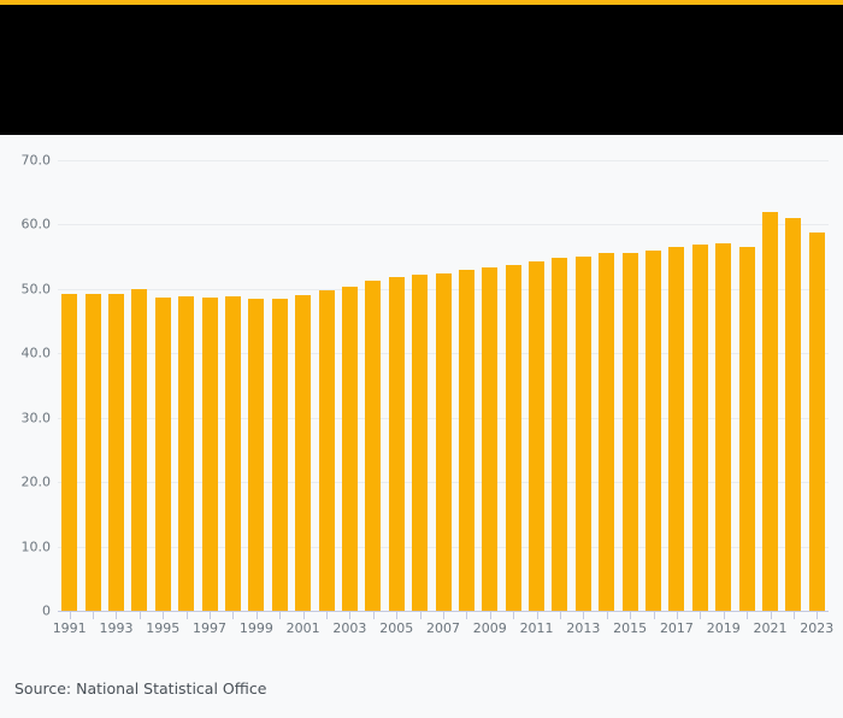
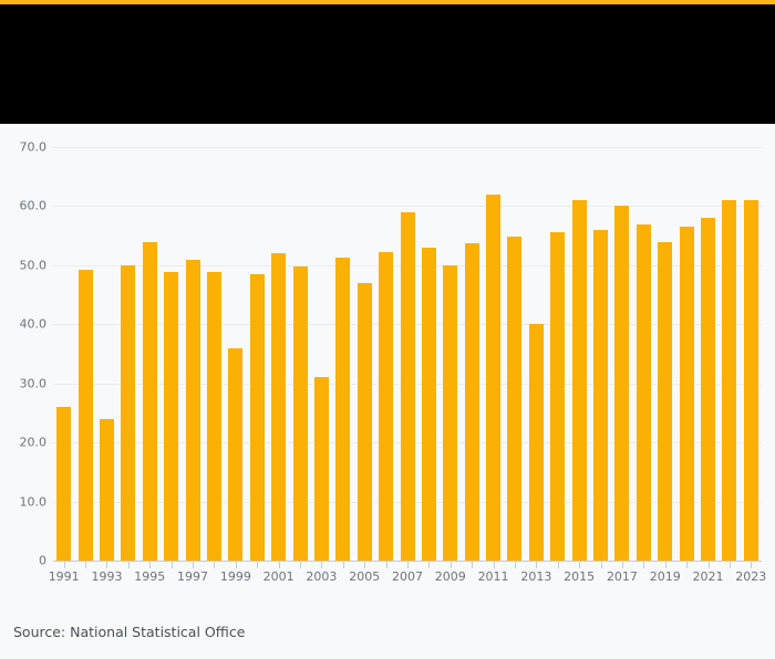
1991: 49 -> 26
1993: 49 -> 24
1995: 49 -> 54
1997: 49 -> 51
1999: 48 -> 36
2001: 49 -> 52
2003: 50 -> 31
2005: 52 -> 47
2007: 52 -> 59
2009: 53 -> 50
2011: 54 -> 62
2013: 55 -> 40
2015: 56 -> 61
2017: 57 -> 60
2019: 57 -> 54
2021: 62 -> 58
2023: 59 -> 61
